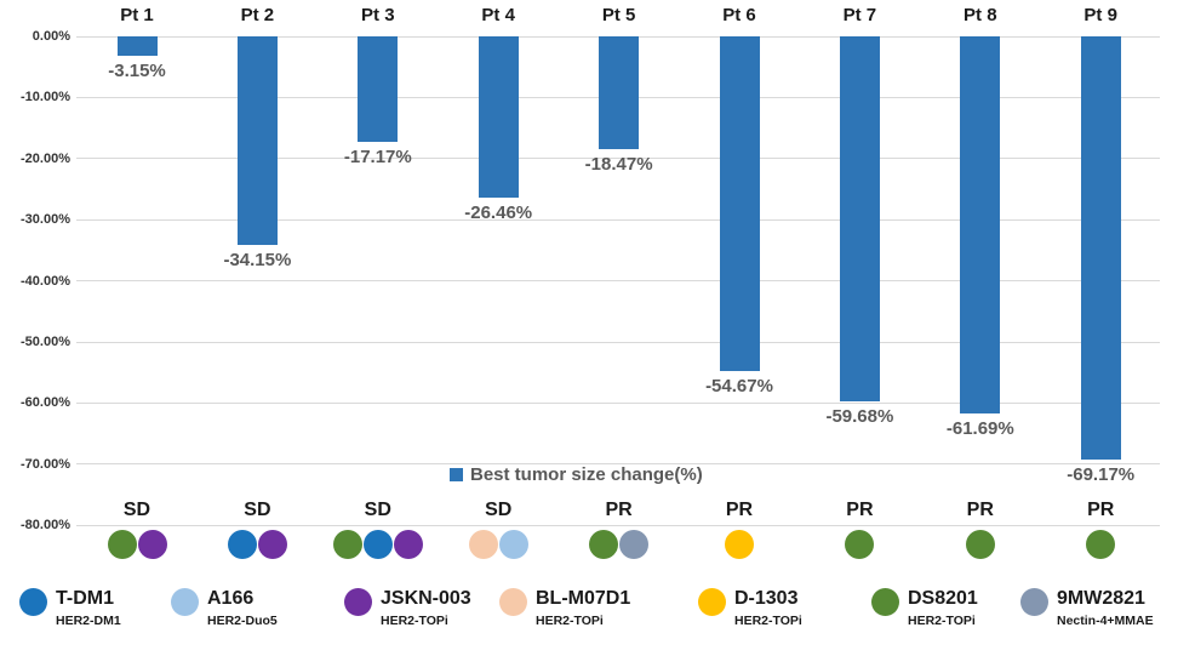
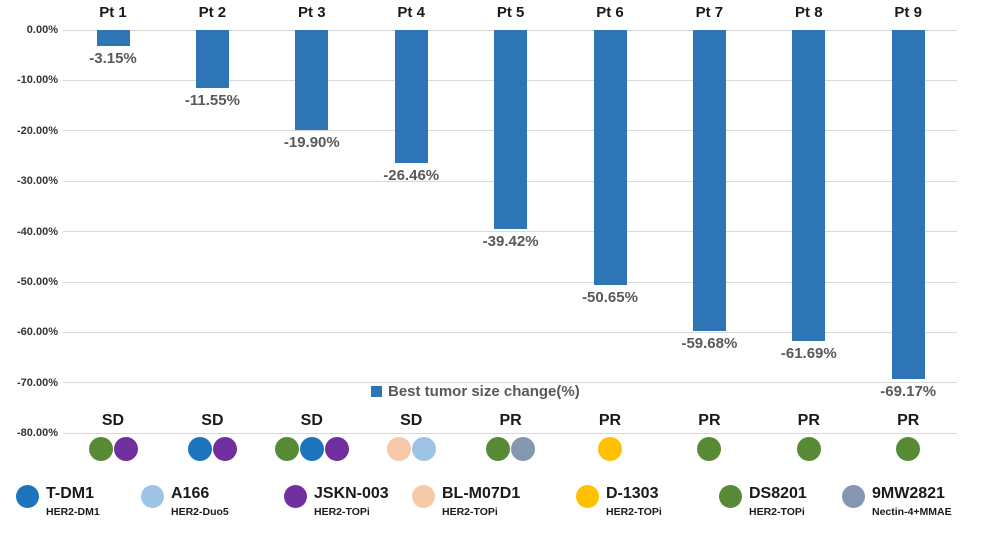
Pt 2: -34.15% -> -11.55%
Pt 3: -17.17% -> -19.90%
Pt 5: -18.47% -> -39.42%
Pt 6: -54.67% -> -50.65%
